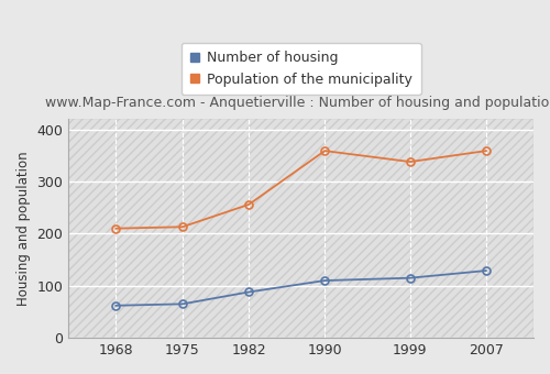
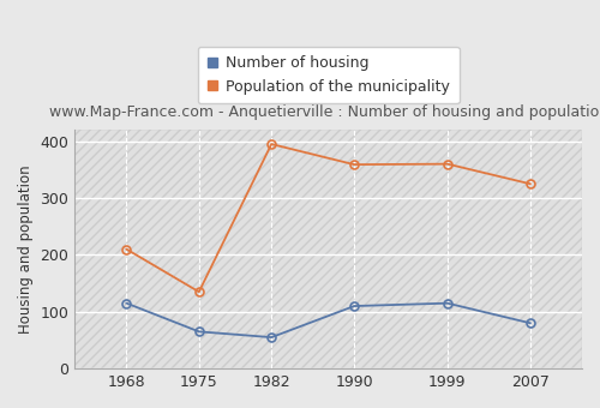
Number of housing/1968: 62 -> 115
Population of the municipality/1975: 213 -> 135
Number of housing/1982: 88 -> 55
Population of the municipality/1982: 256 -> 395
Population of the municipality/1999: 338 -> 360
Number of housing/2007: 129 -> 80
Population of the municipality/2007: 359 -> 325
